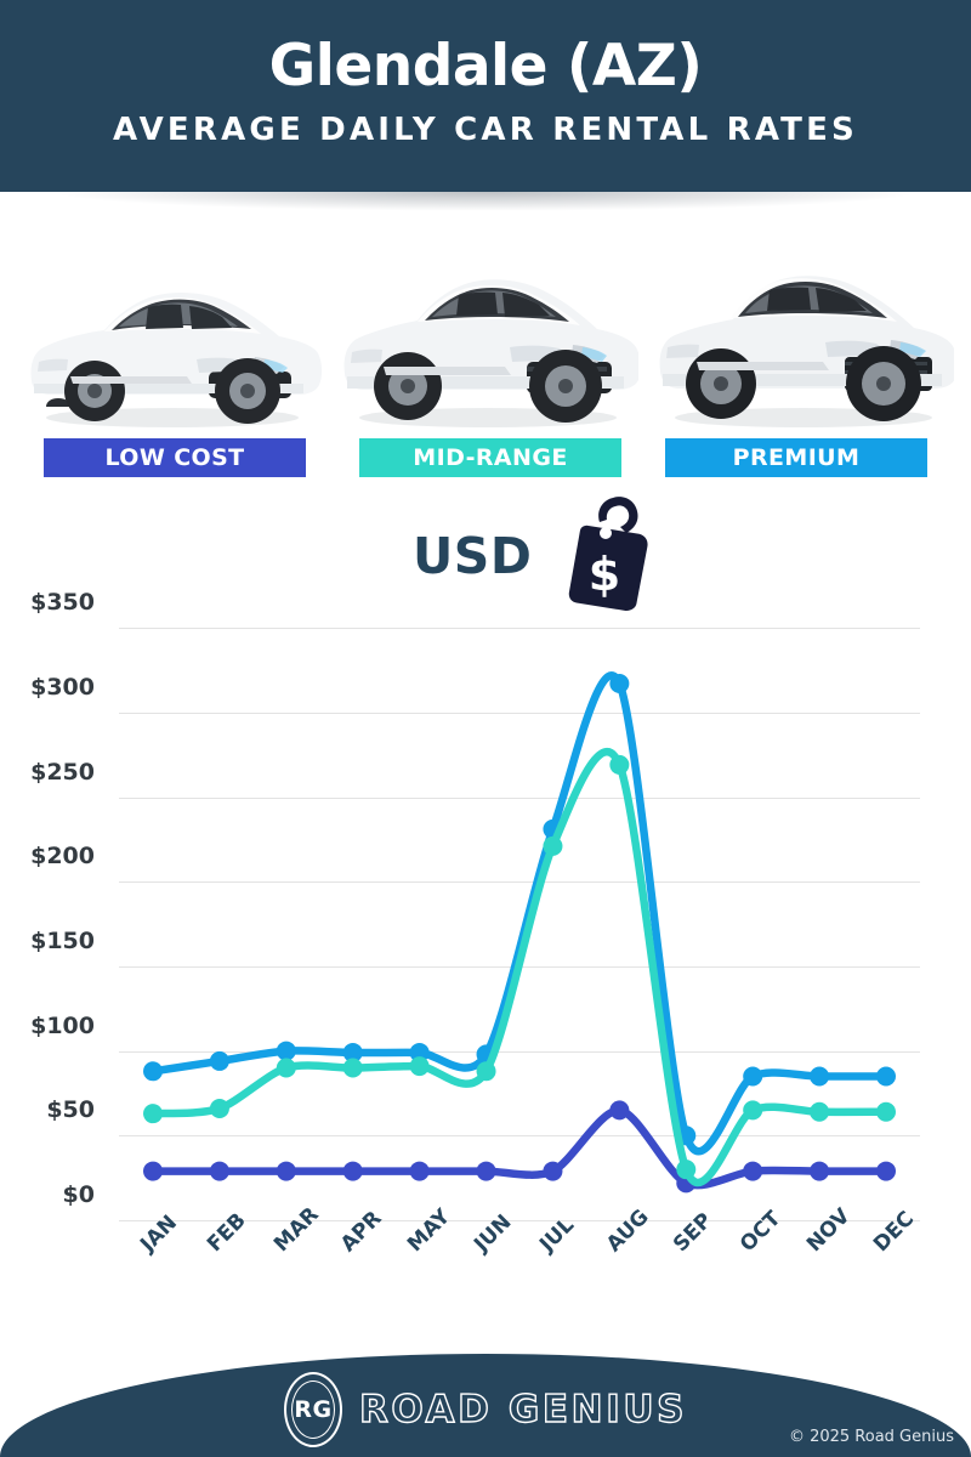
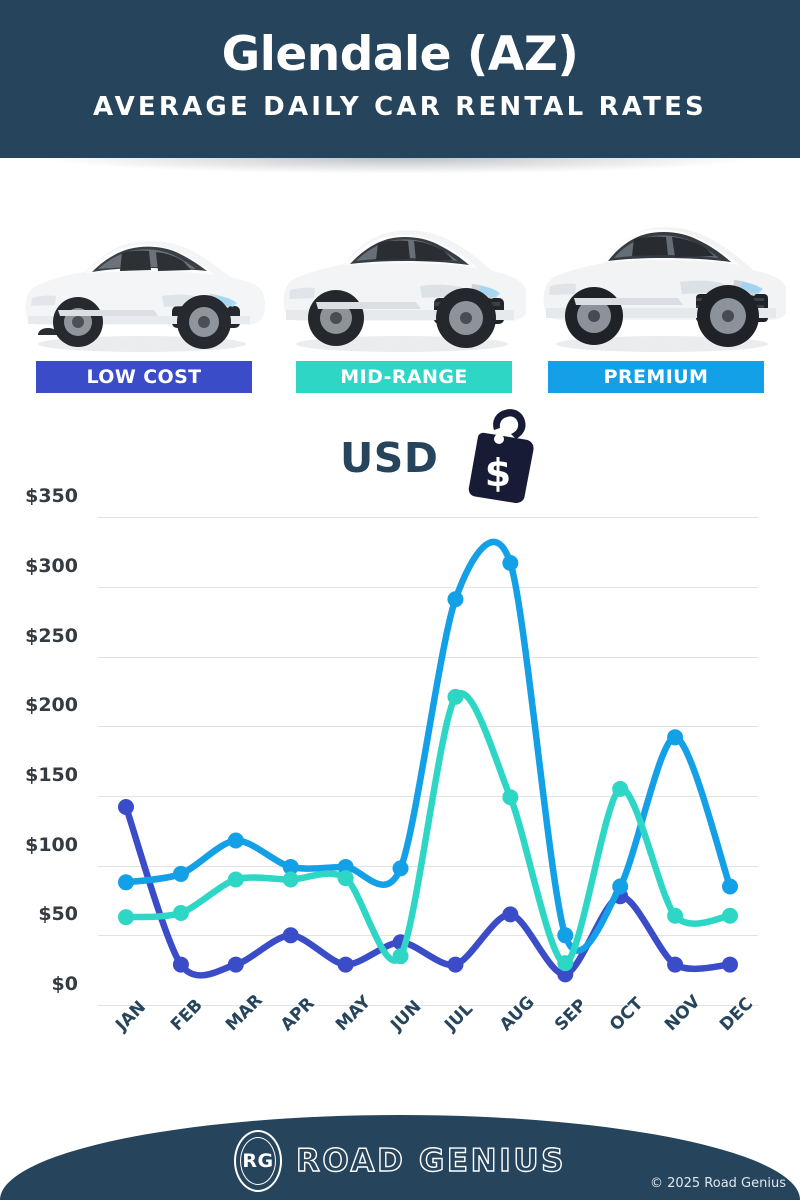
LOW COST/JAN: $29 -> $142
PREMIUM/MAR: $100 -> $118
LOW COST/APR: $29 -> $50
LOW COST/JUN: $29 -> $45
MID-RANGE/JUN: $88 -> $35
PREMIUM/JUL: $231 -> $291
MID-RANGE/AUG: $269 -> $149
LOW COST/OCT: $29 -> $78
MID-RANGE/OCT: $65 -> $155
PREMIUM/NOV: $85 -> $192
